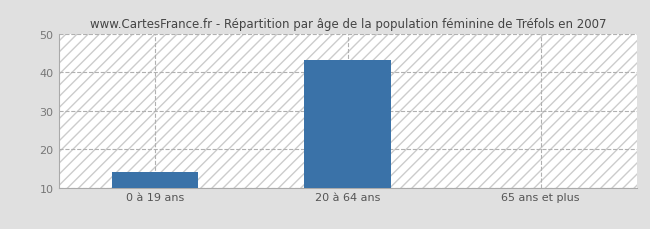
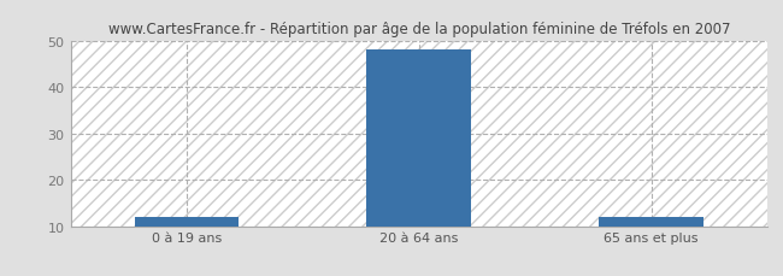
0 à 19 ans: 14 -> 12
20 à 64 ans: 43 -> 48
65 ans et plus: 10 -> 12
